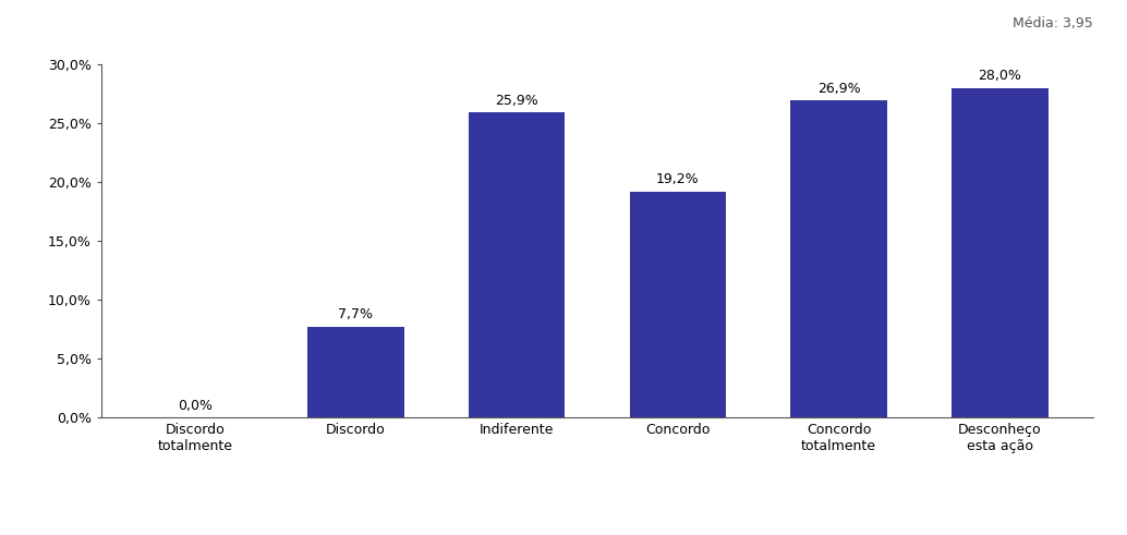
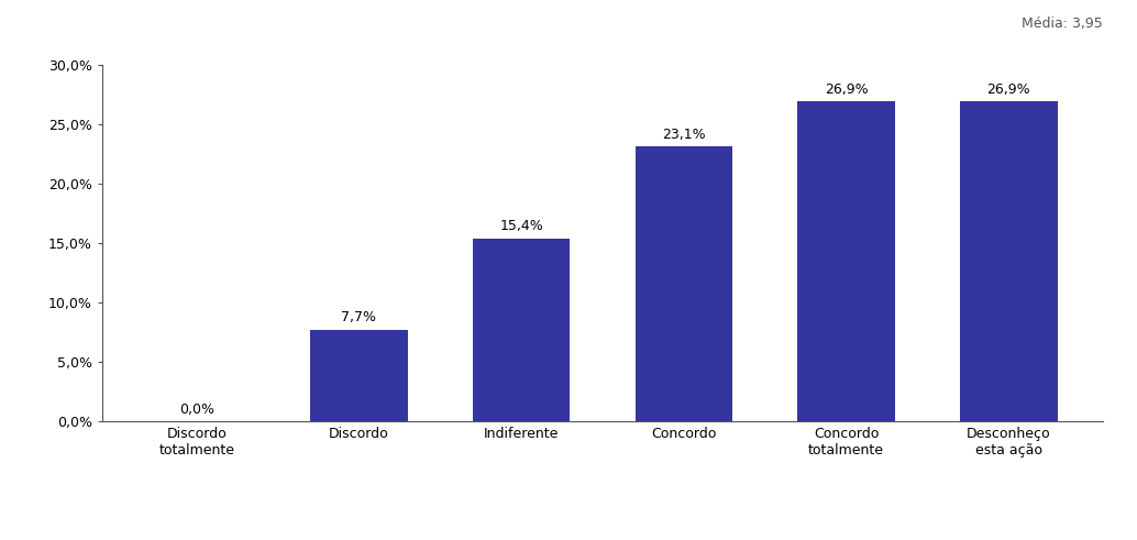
Indiferente: 25,9% -> 15,4%
Concordo: 19,2% -> 23,1%
Desconheço esta ação: 28,0% -> 26,9%
